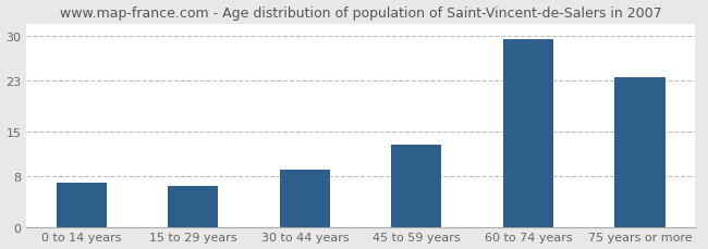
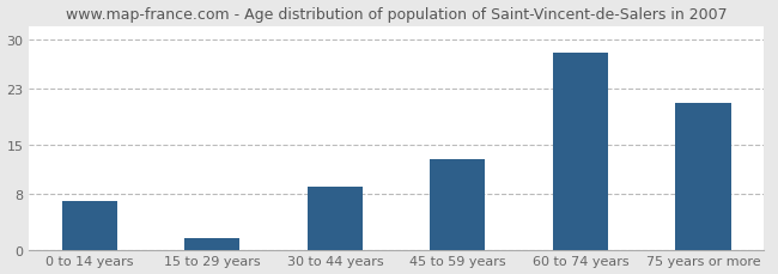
15 to 29 years: 6.5 -> 1.8
60 to 74 years: 29.5 -> 28.2
75 years or more: 23.5 -> 21.0
